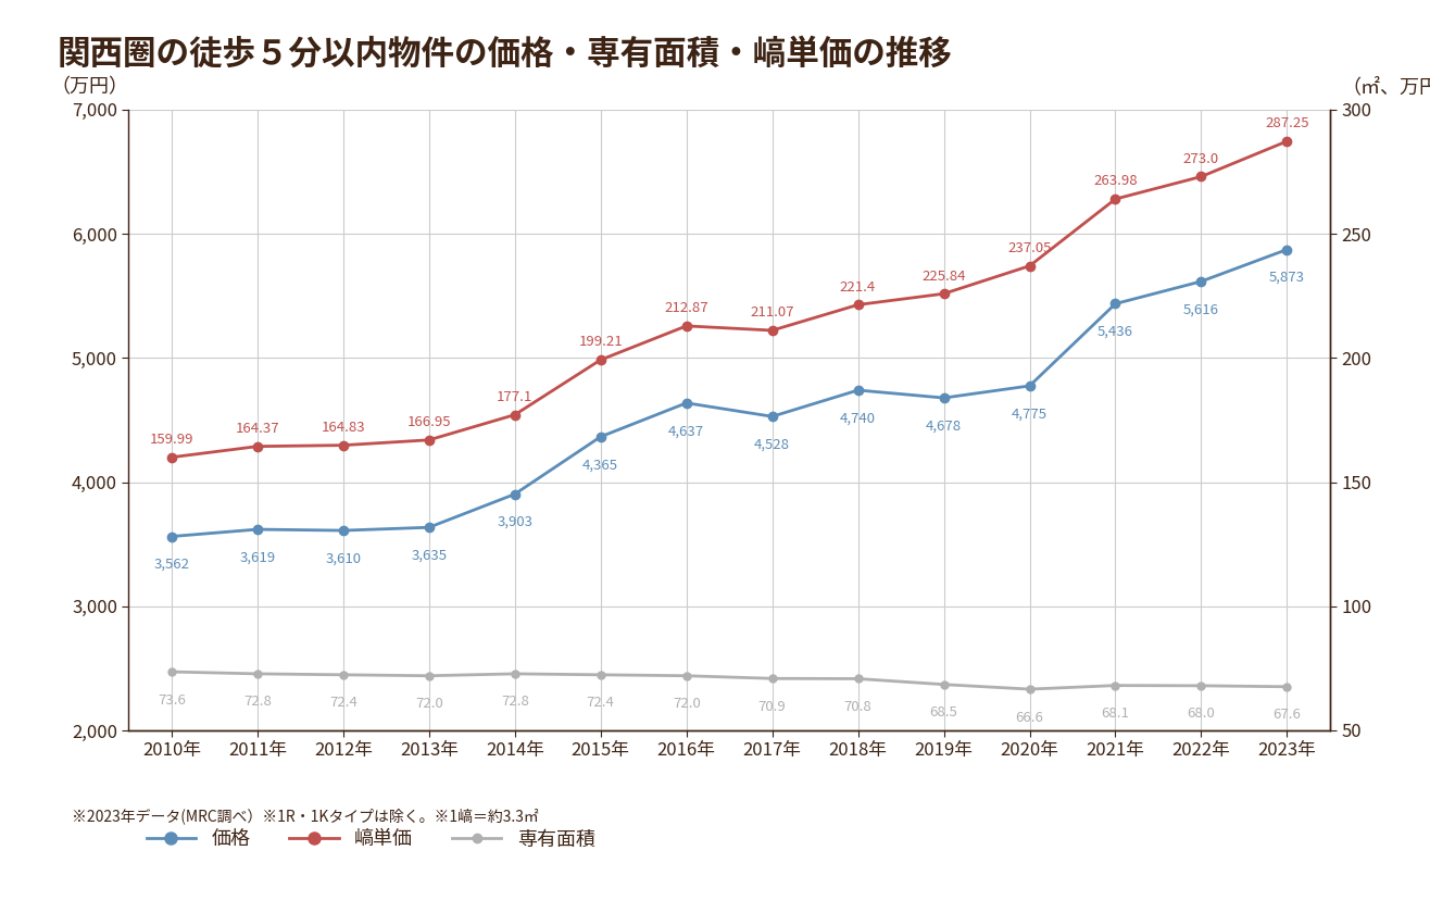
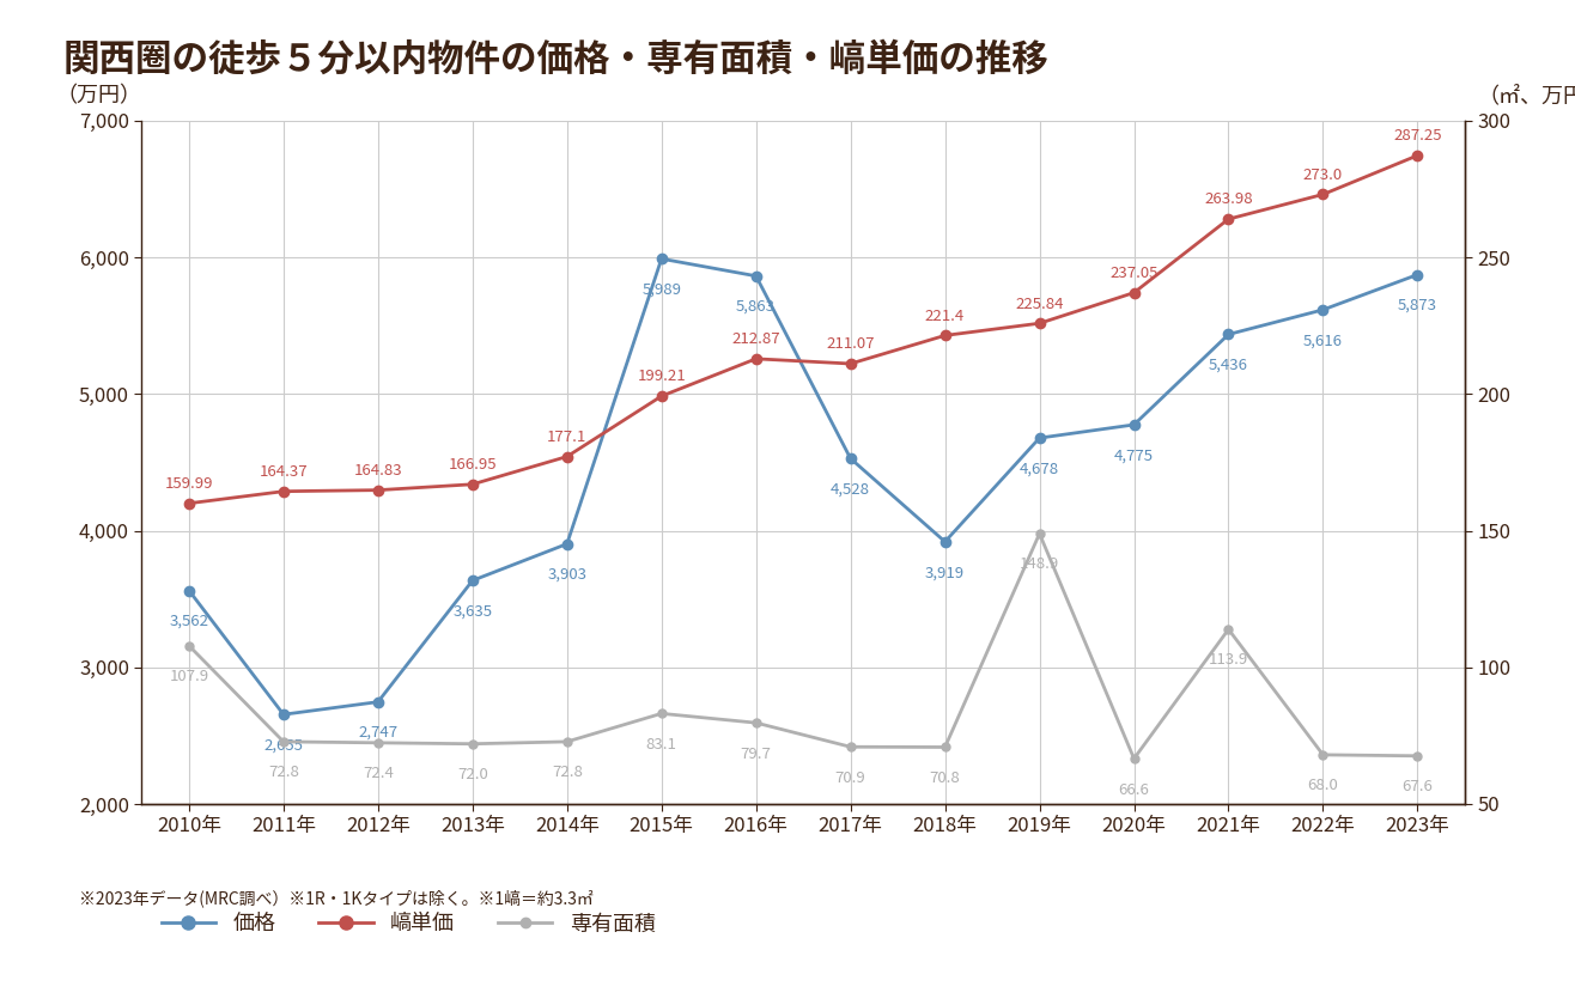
専有面積/2010年: 73.6 -> 107.9
価格/2011年: 3,619 -> 2,655
価格/2012年: 3,610 -> 2,747
価格/2015年: 4,365 -> 5,989
専有面積/2015年: 72.4 -> 83.1
価格/2016年: 4,637 -> 5,863
専有面積/2016年: 72.0 -> 79.7
価格/2018年: 4,740 -> 3,919
専有面積/2019年: 68.5 -> 148.9
専有面積/2021年: 68.1 -> 113.9
